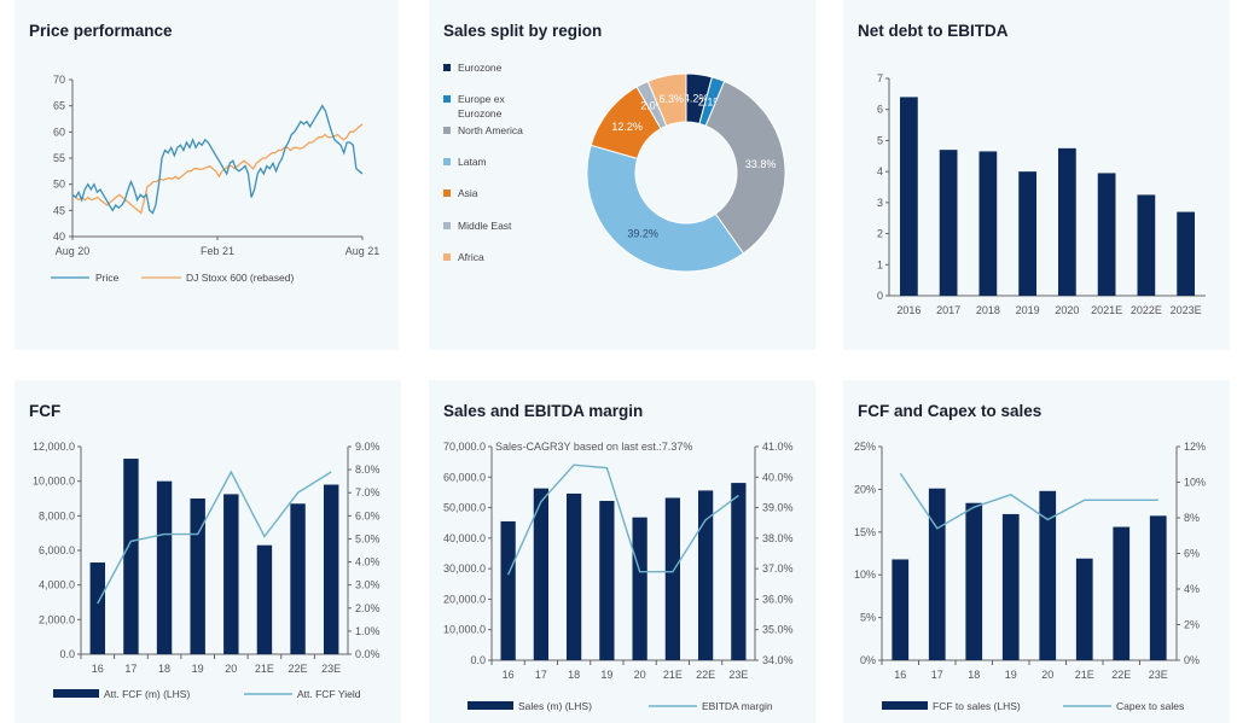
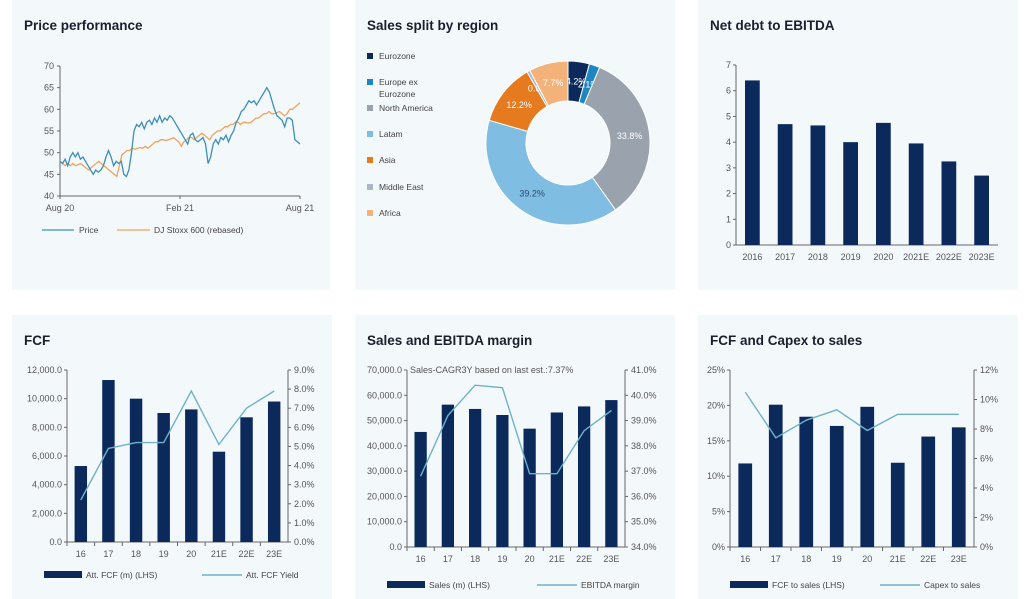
Sales split by region/Middle East: 2.0% -> 0.6%
Sales split by region/Africa: 6.3% -> 7.7%
